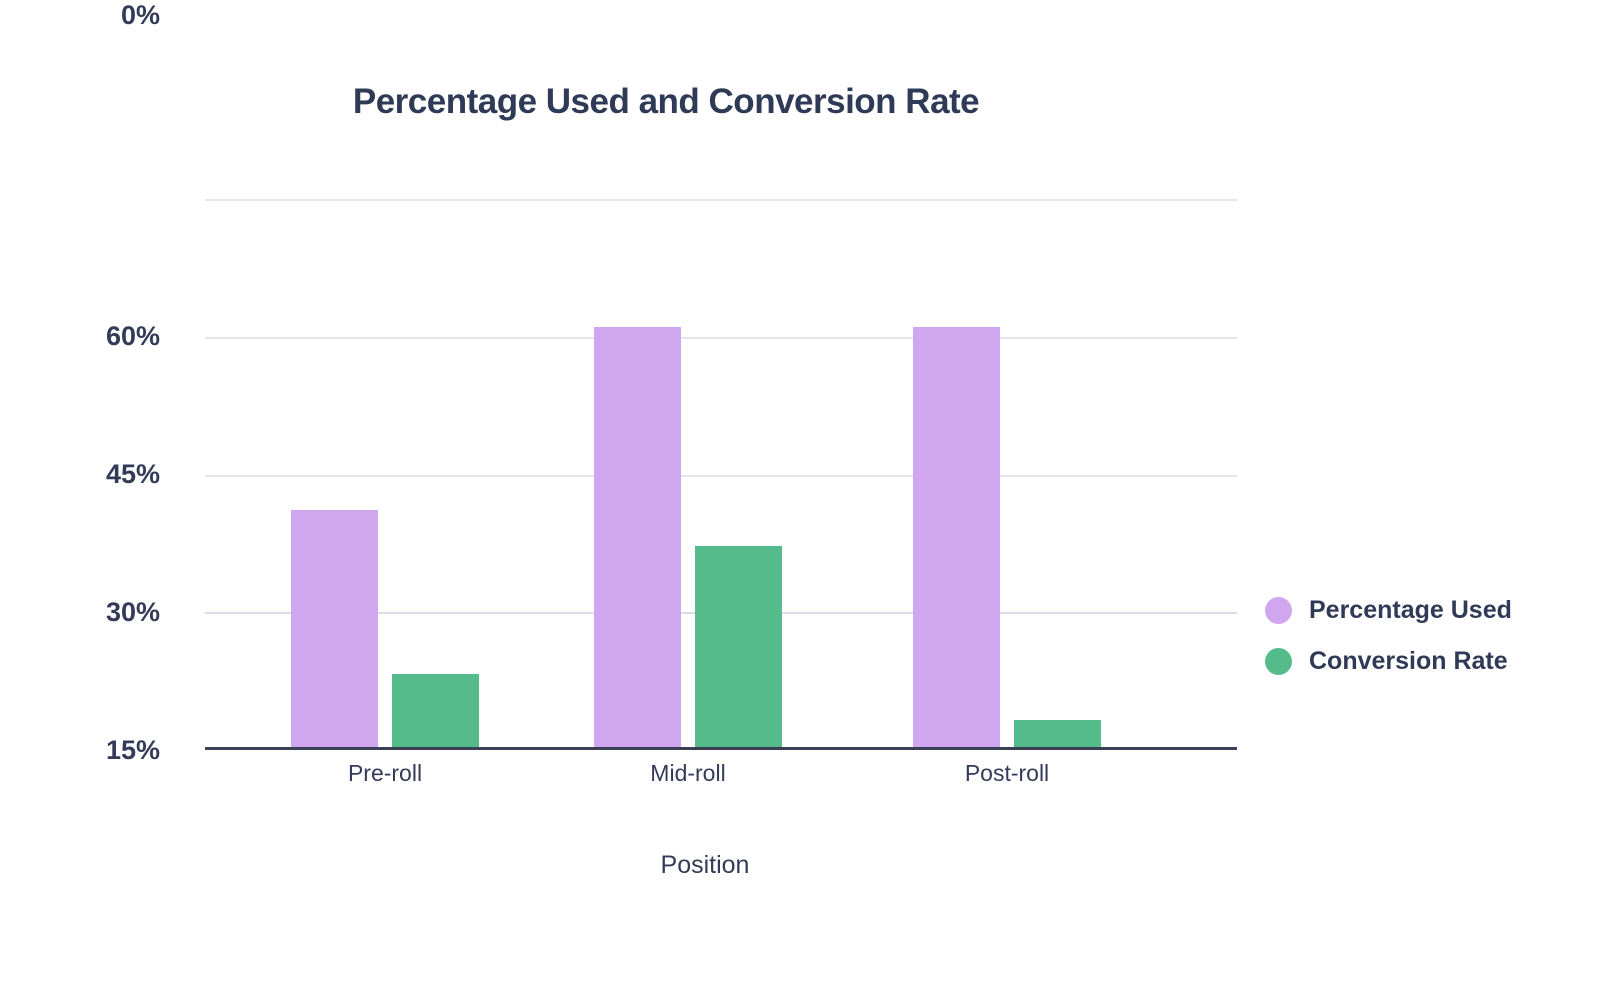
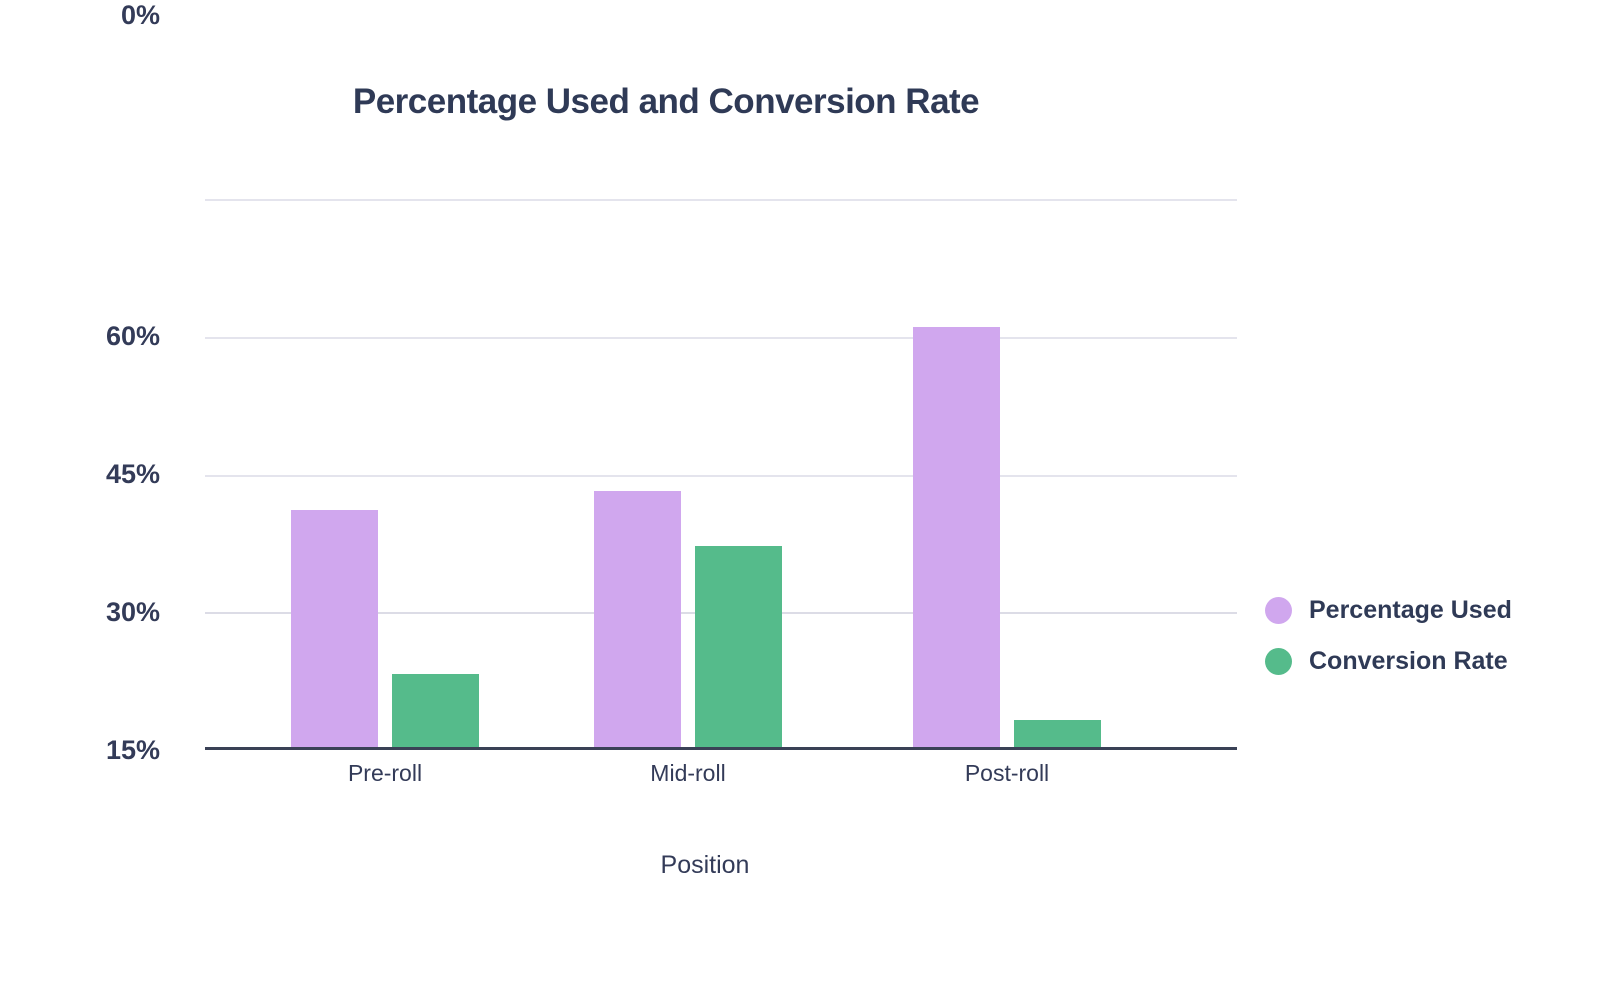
Percentage Used/Mid-roll: 46% -> 28%
